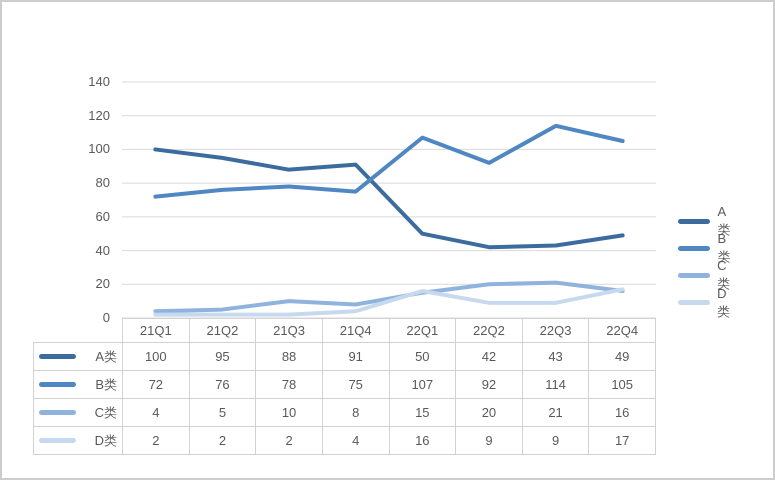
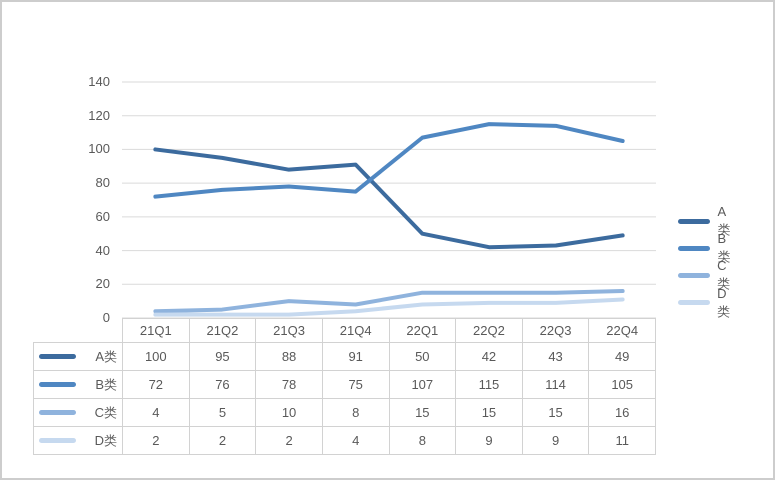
D类/22Q1: 16 -> 8
B类/22Q2: 92 -> 115
C类/22Q2: 20 -> 15
C类/22Q3: 21 -> 15
D类/22Q4: 17 -> 11
